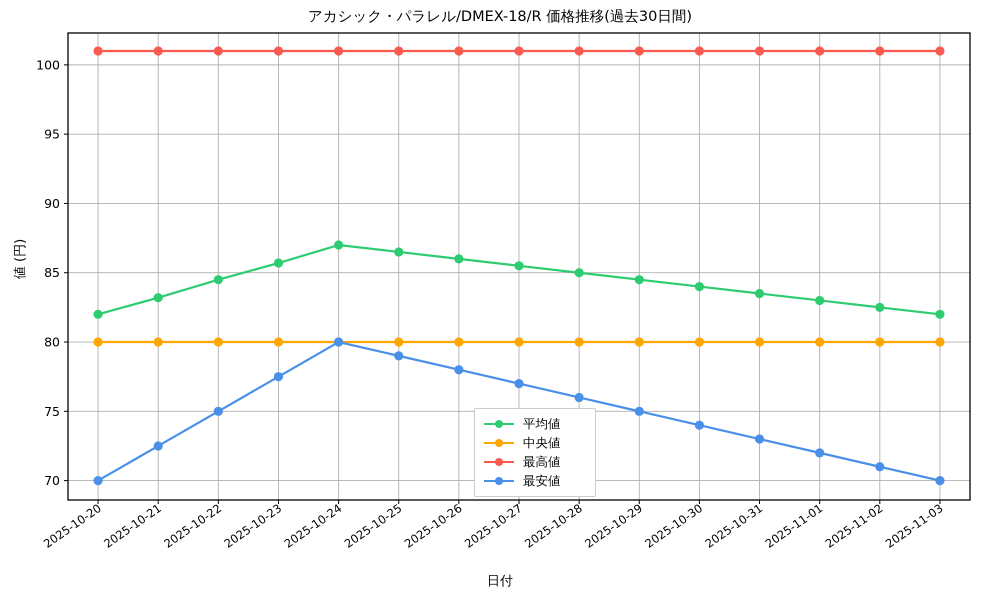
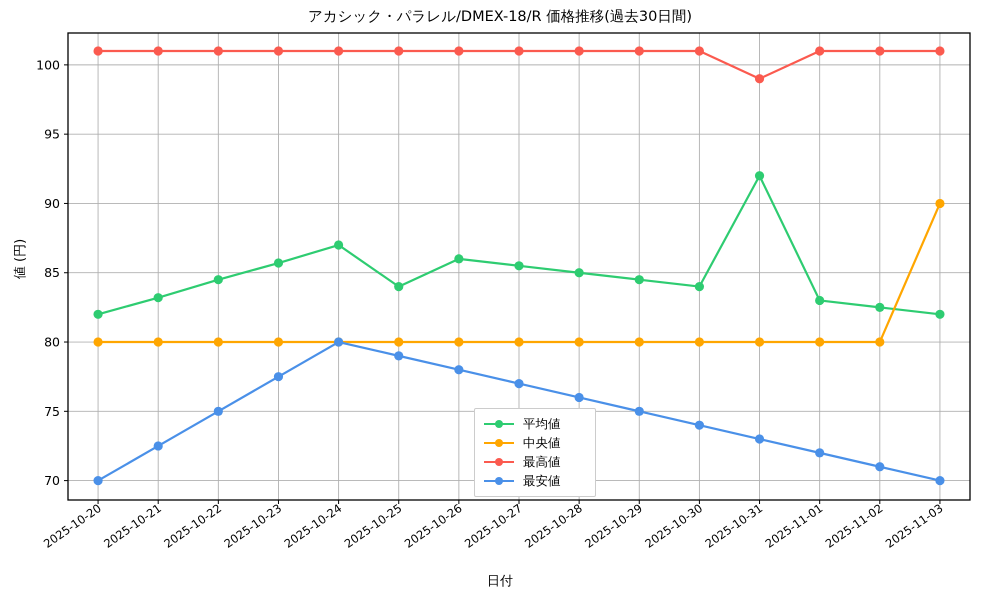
平均値/2025-10-25: 86.5 -> 84.0
平均値/2025-10-31: 83.5 -> 92.0
最高値/2025-10-31: 101 -> 99
中央値/2025-11-03: 80 -> 90
